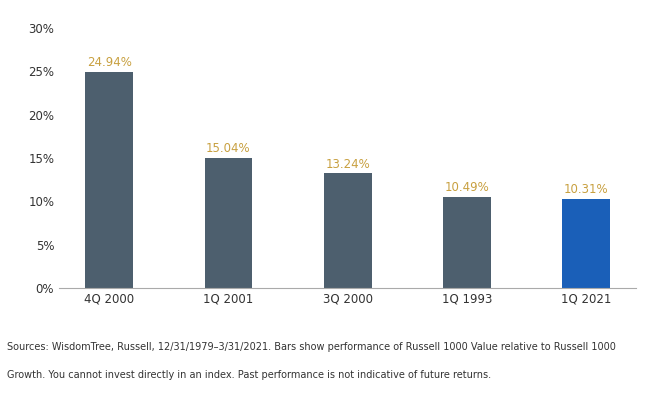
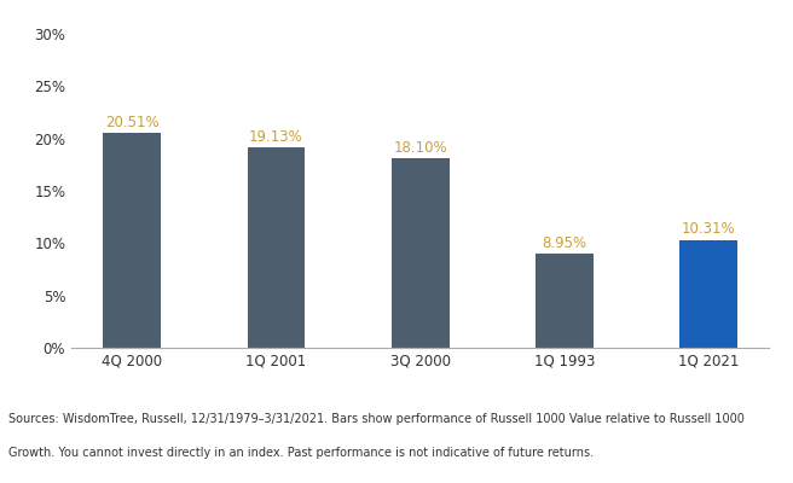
4Q 2000: 24.94% -> 20.51%
1Q 2001: 15.04% -> 19.13%
3Q 2000: 13.24% -> 18.10%
1Q 1993: 10.49% -> 8.95%
